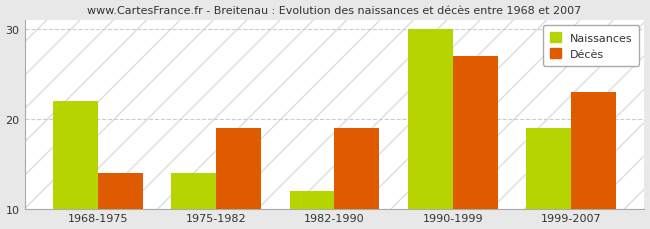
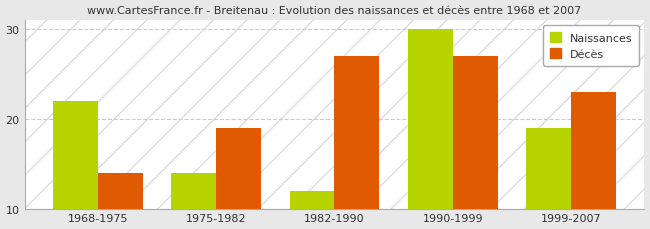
Décès/1982-1990: 19 -> 27
